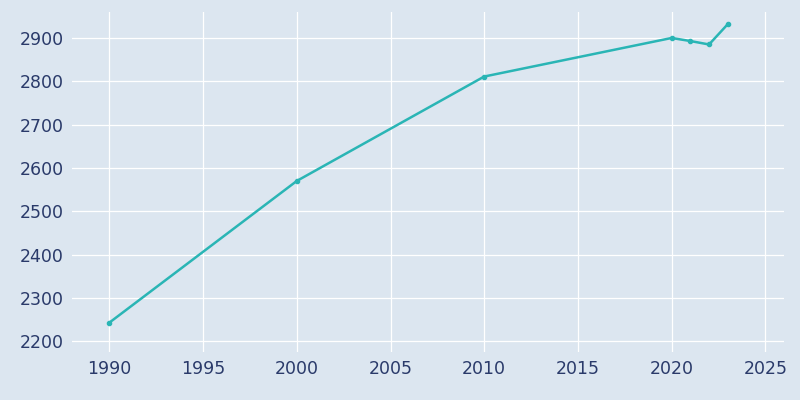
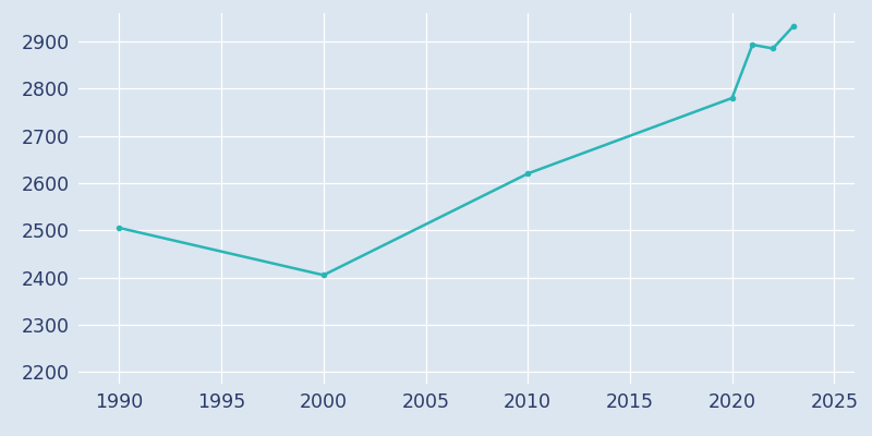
1990: 2243 -> 2505
2000: 2570 -> 2405
2010: 2811 -> 2620
2020: 2900 -> 2780
